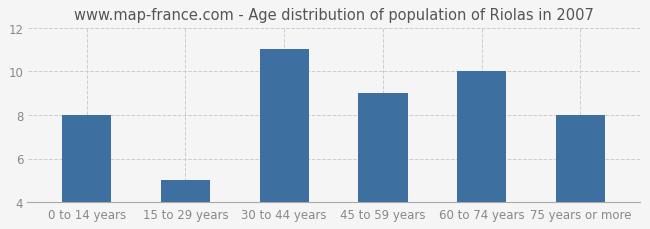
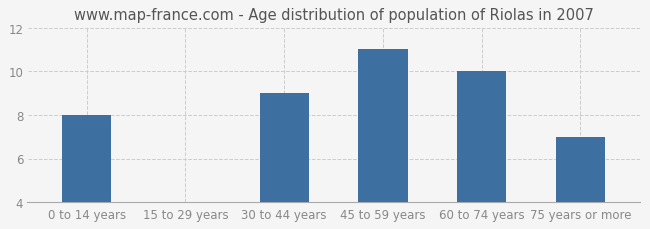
15 to 29 years: 5 -> 4
30 to 44 years: 11 -> 9
45 to 59 years: 9 -> 11
75 years or more: 8 -> 7
